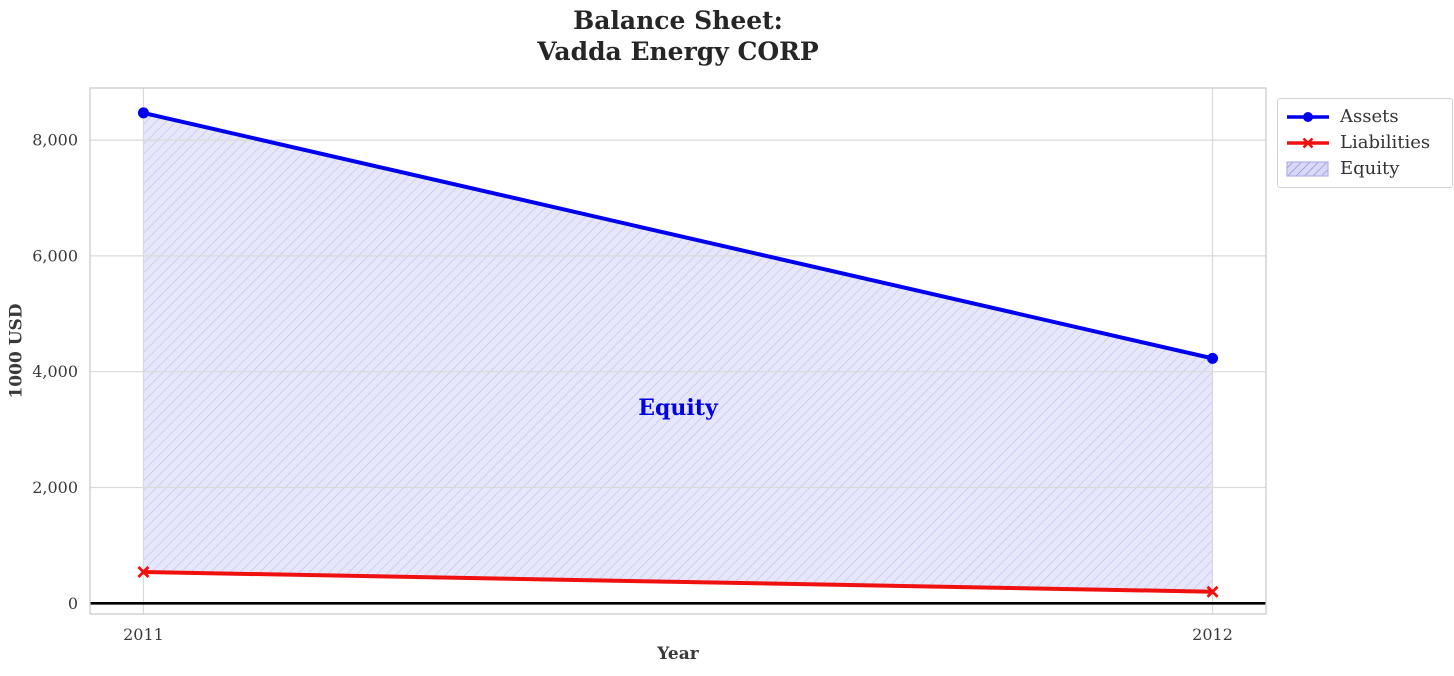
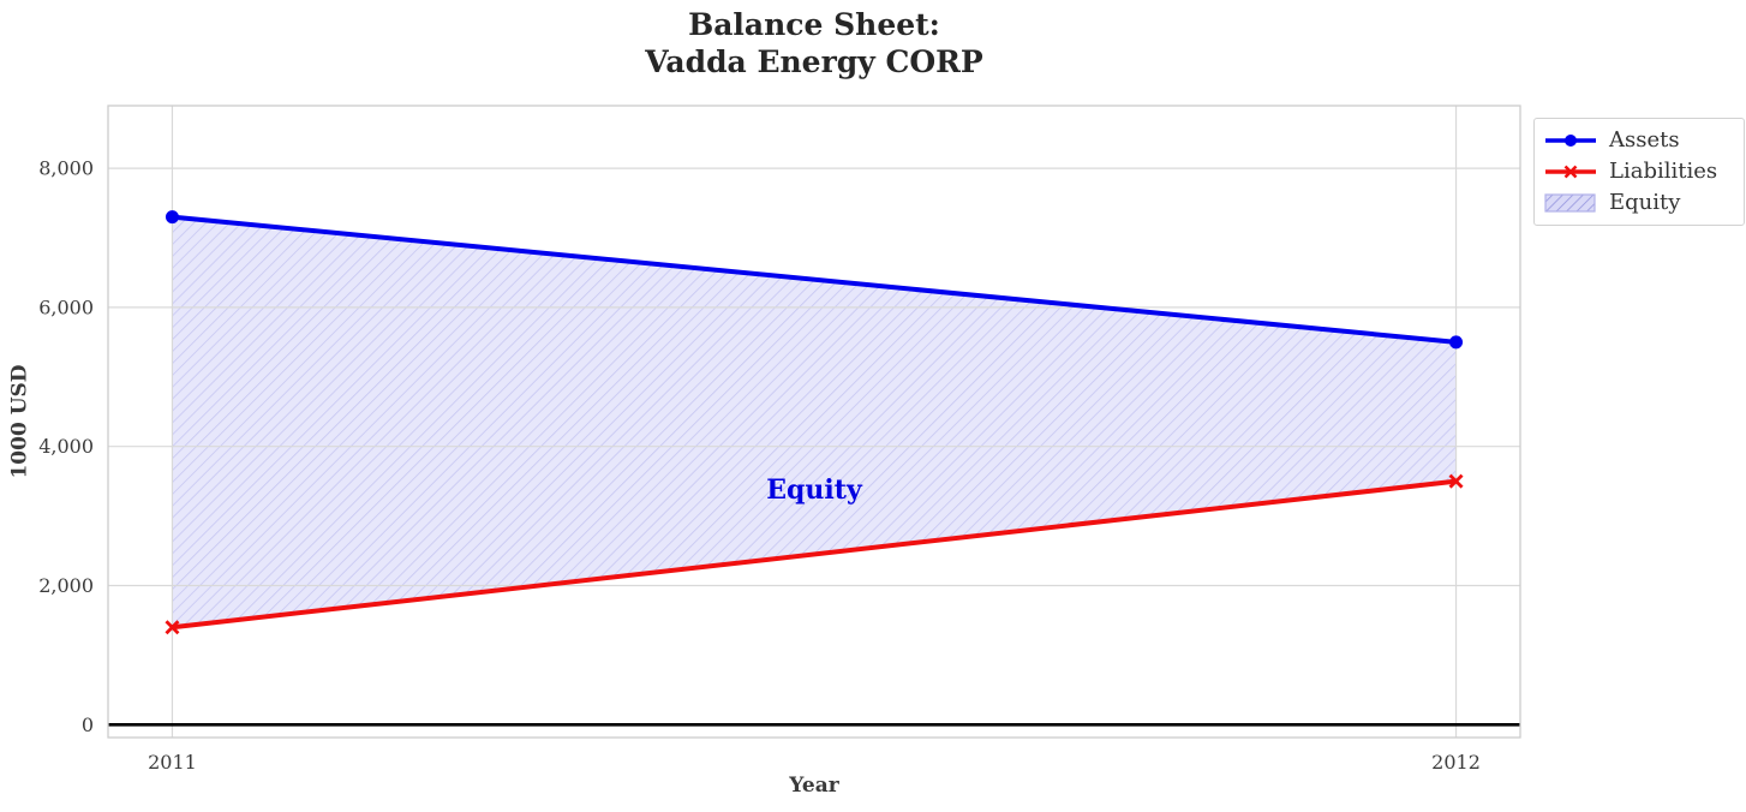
Assets/2011: 8500 -> 7300
Liabilities/2011: 500 -> 1400
Assets/2012: 4200 -> 5500
Liabilities/2012: 200 -> 3500
